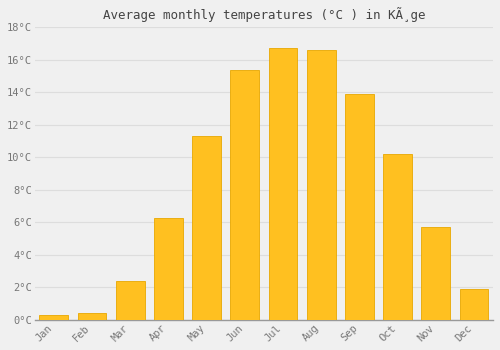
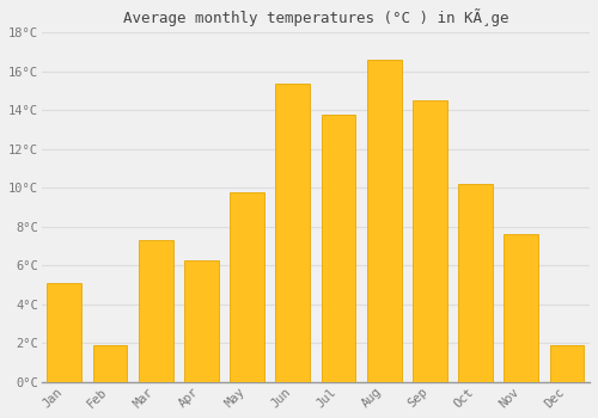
Jan: 0.3°C -> 5.1°C
Feb: 0.4°C -> 1.9°C
Mar: 2.4°C -> 7.3°C
May: 11.3°C -> 9.8°C
Jul: 16.7°C -> 13.8°C
Sep: 13.9°C -> 14.5°C
Nov: 5.7°C -> 7.6°C
